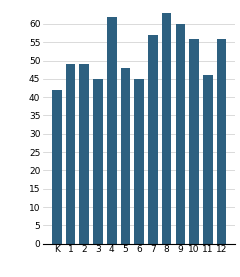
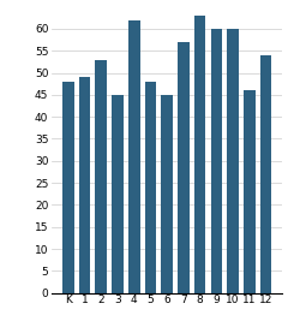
K: 42 -> 48
2: 49 -> 53
10: 56 -> 60
12: 56 -> 54
